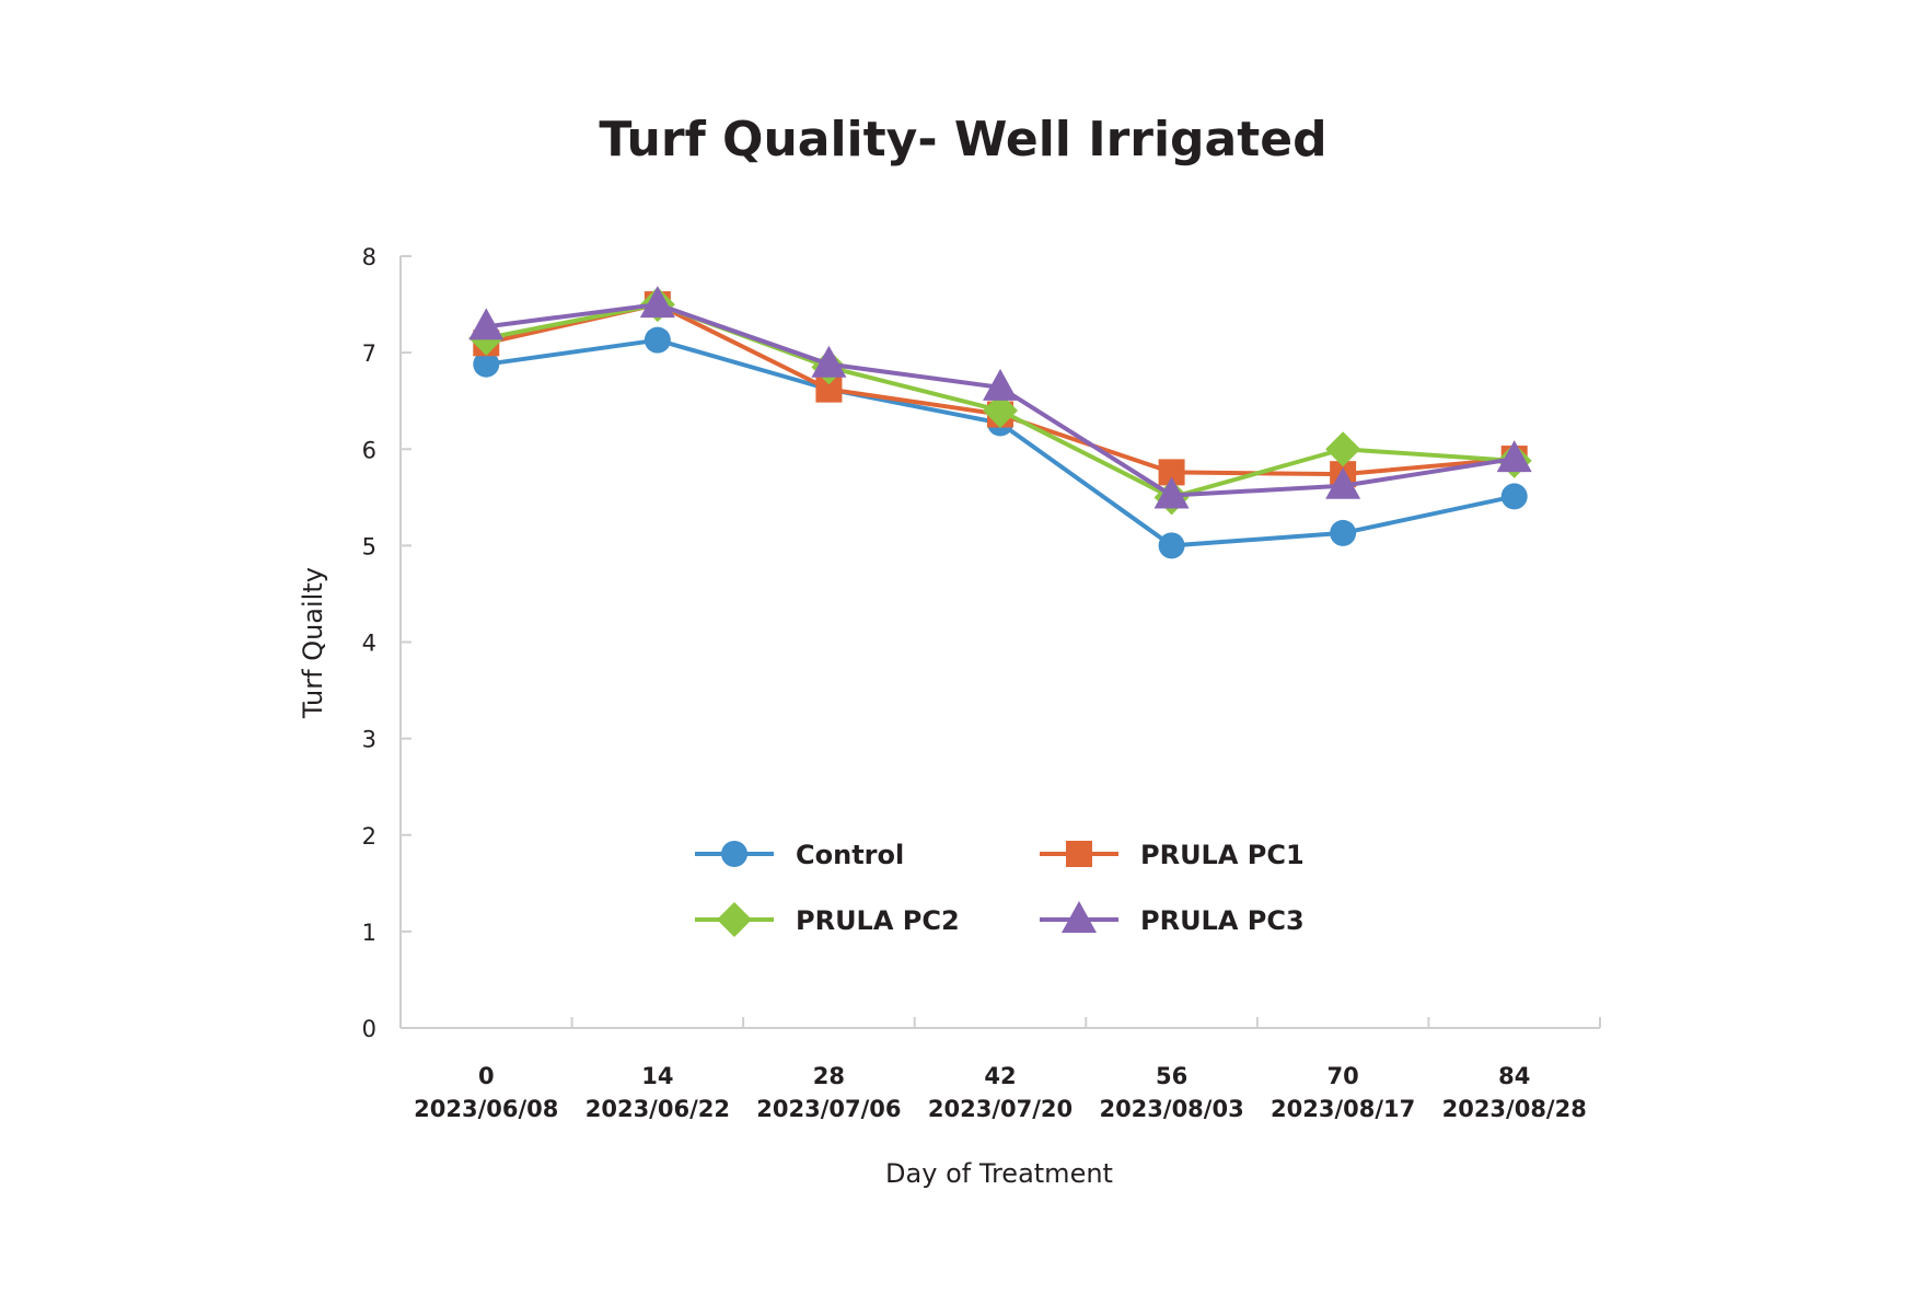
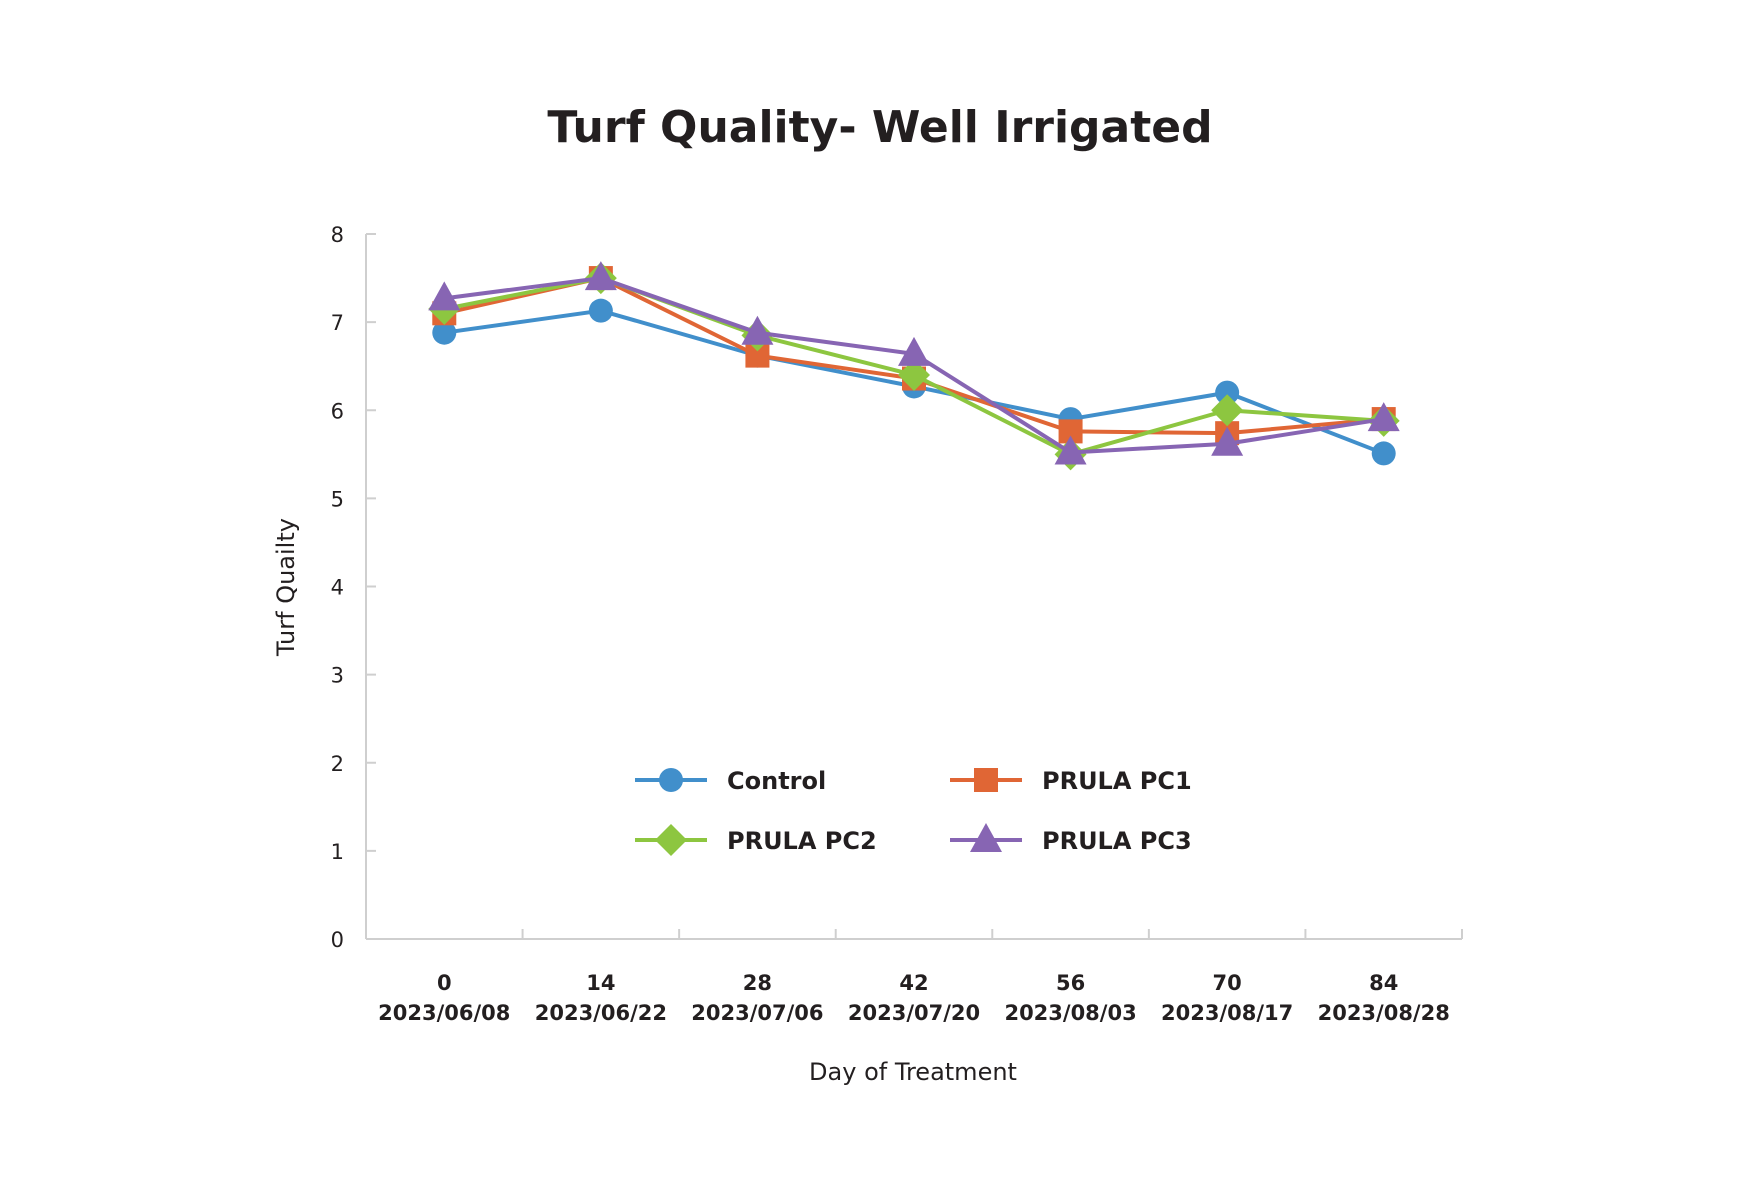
Control/56: 5.0 -> 5.9
Control/70: 5.1 -> 6.2
